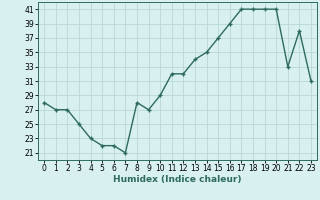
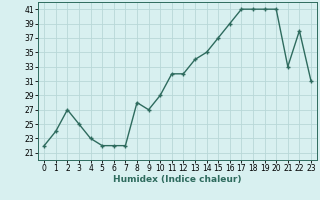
0: 28 -> 22
1: 27 -> 24
7: 21 -> 22
